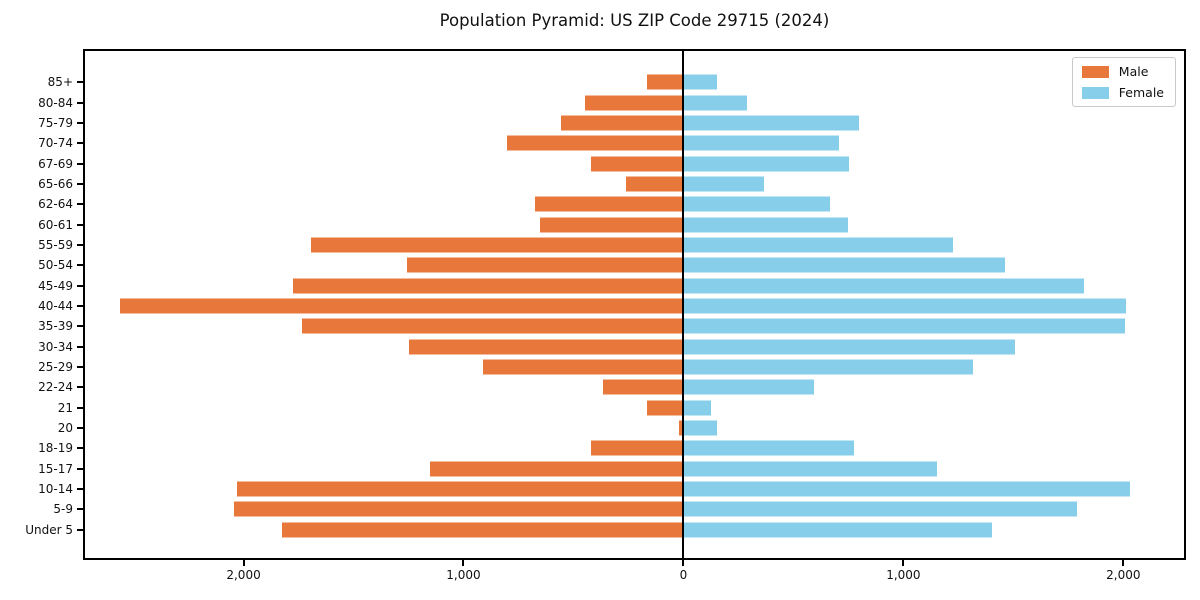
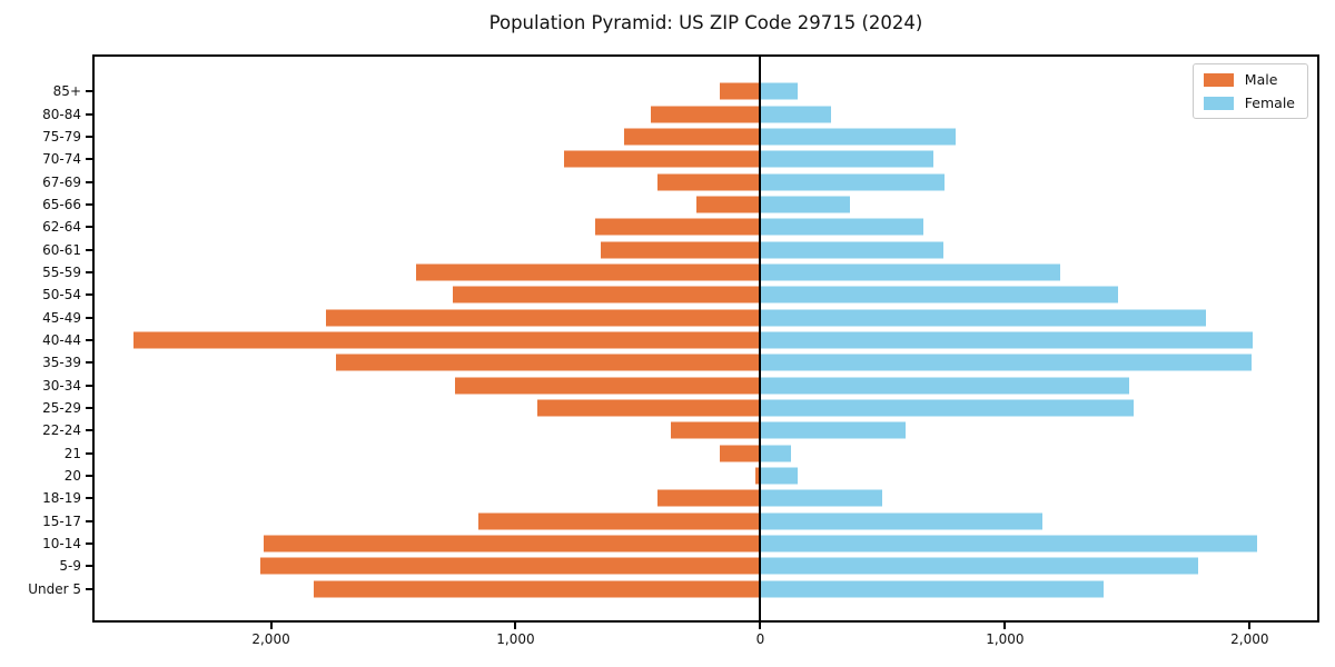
Male/55-59: 1700 -> 1410
Female/25-29: 1320 -> 1530
Female/18-19: 780 -> 500
